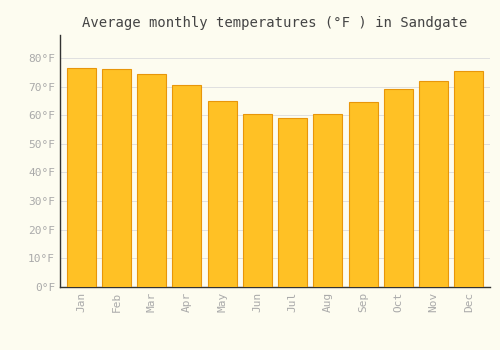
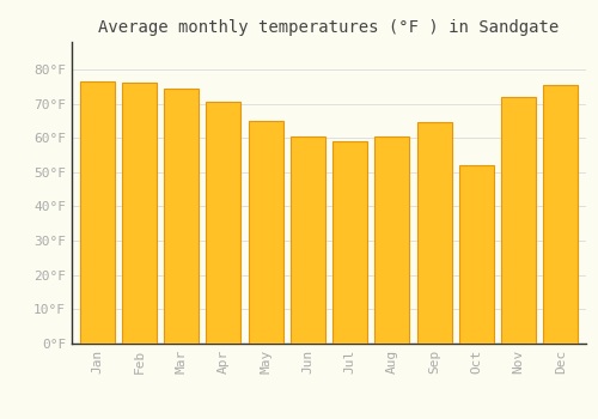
Oct: 69.0°F -> 52.0°F
